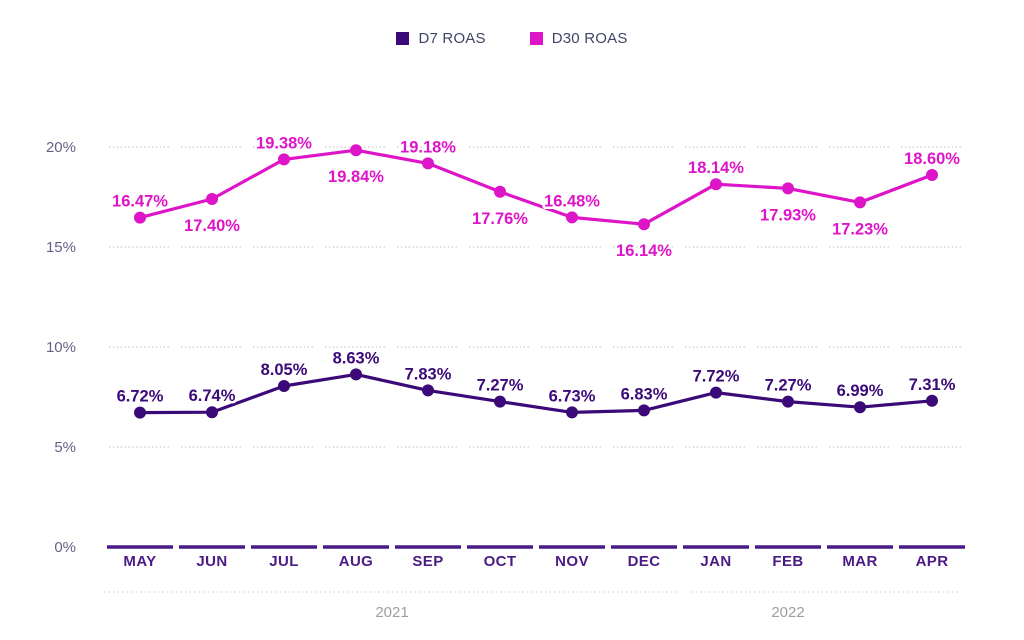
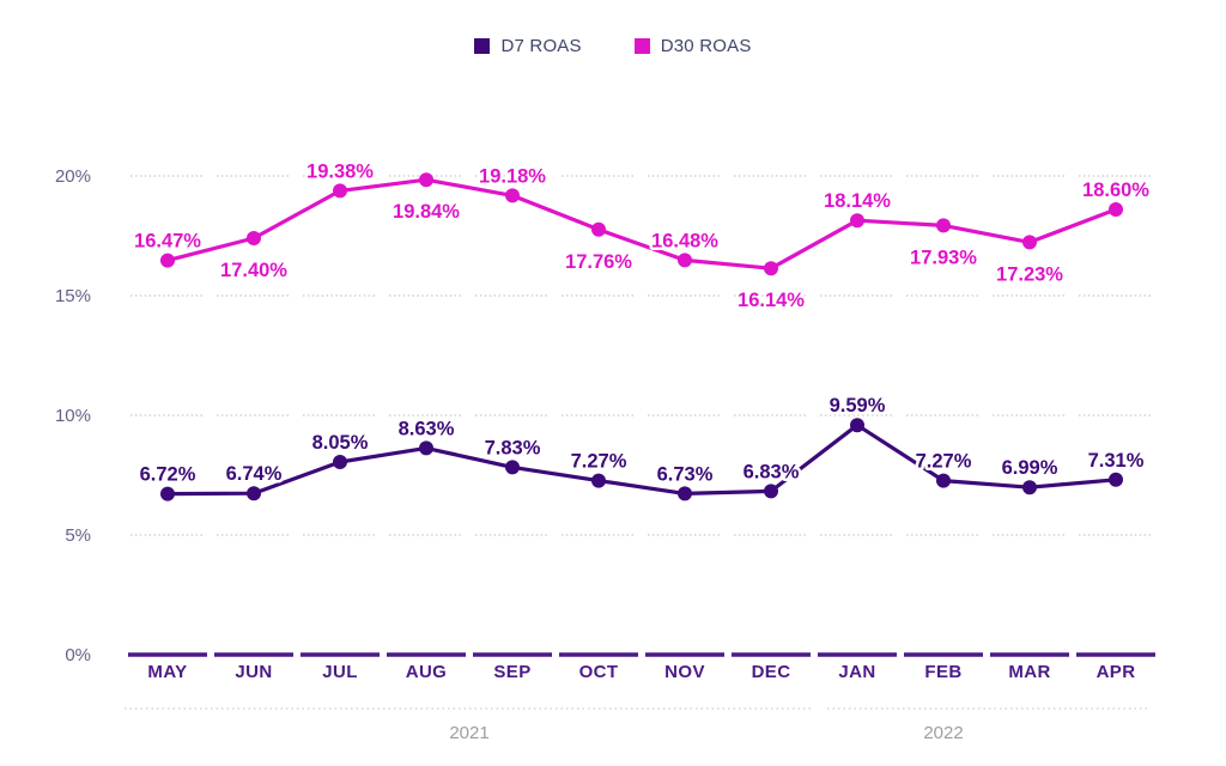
D7 ROAS/JAN: 7.72% -> 9.59%
